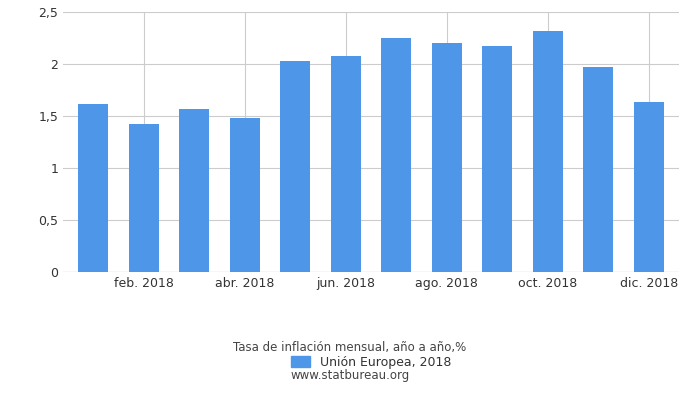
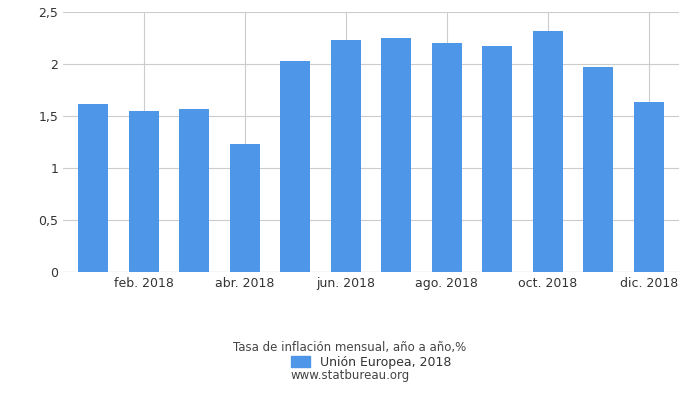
feb. 2018: 1,42 -> 1,55
abr. 2018: 1,48 -> 1,23
jun. 2018: 2,08 -> 2,23
